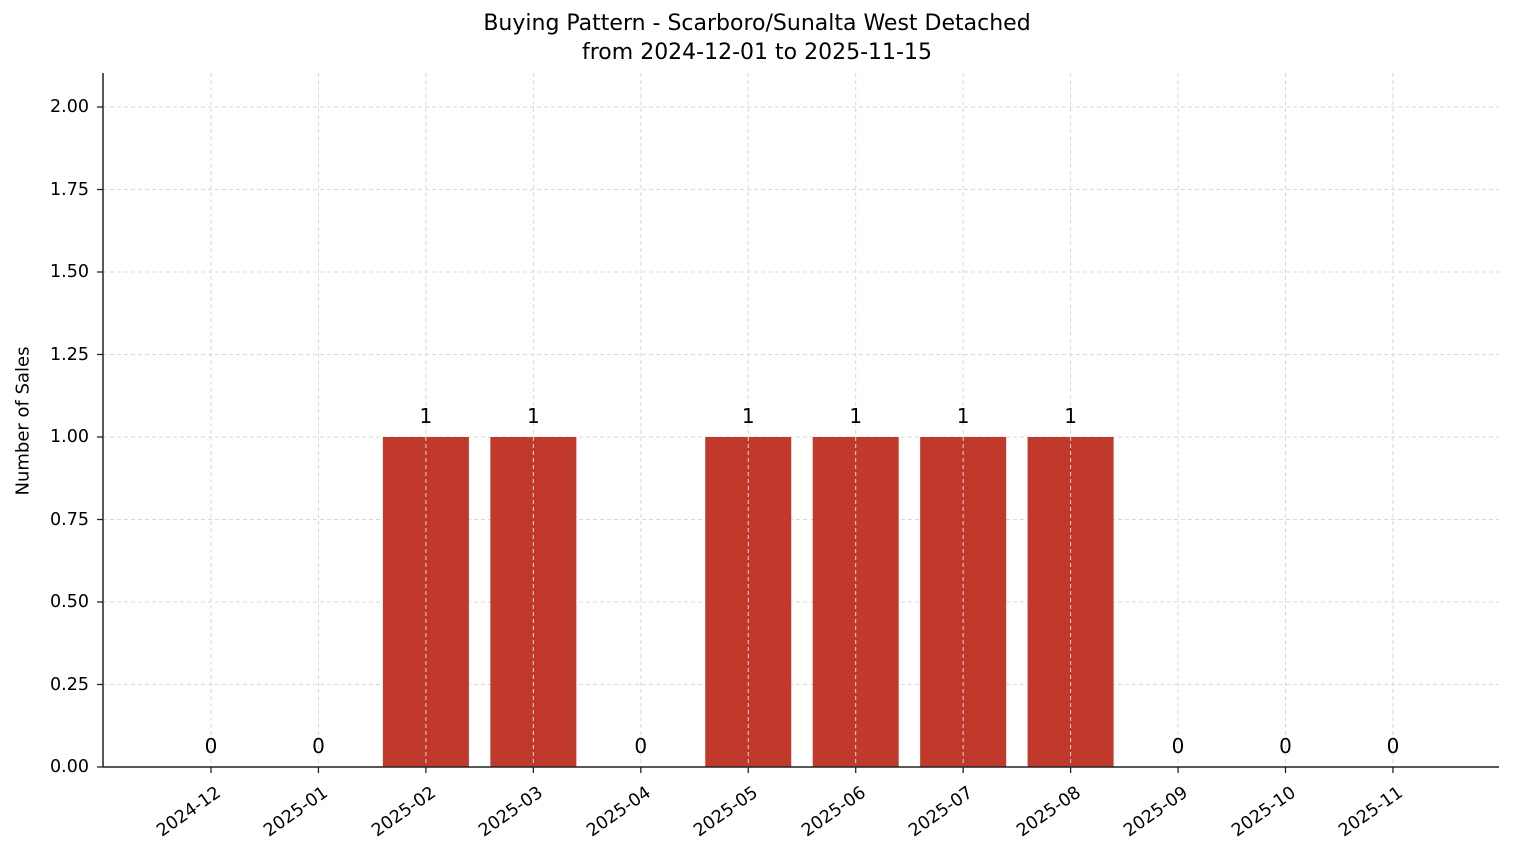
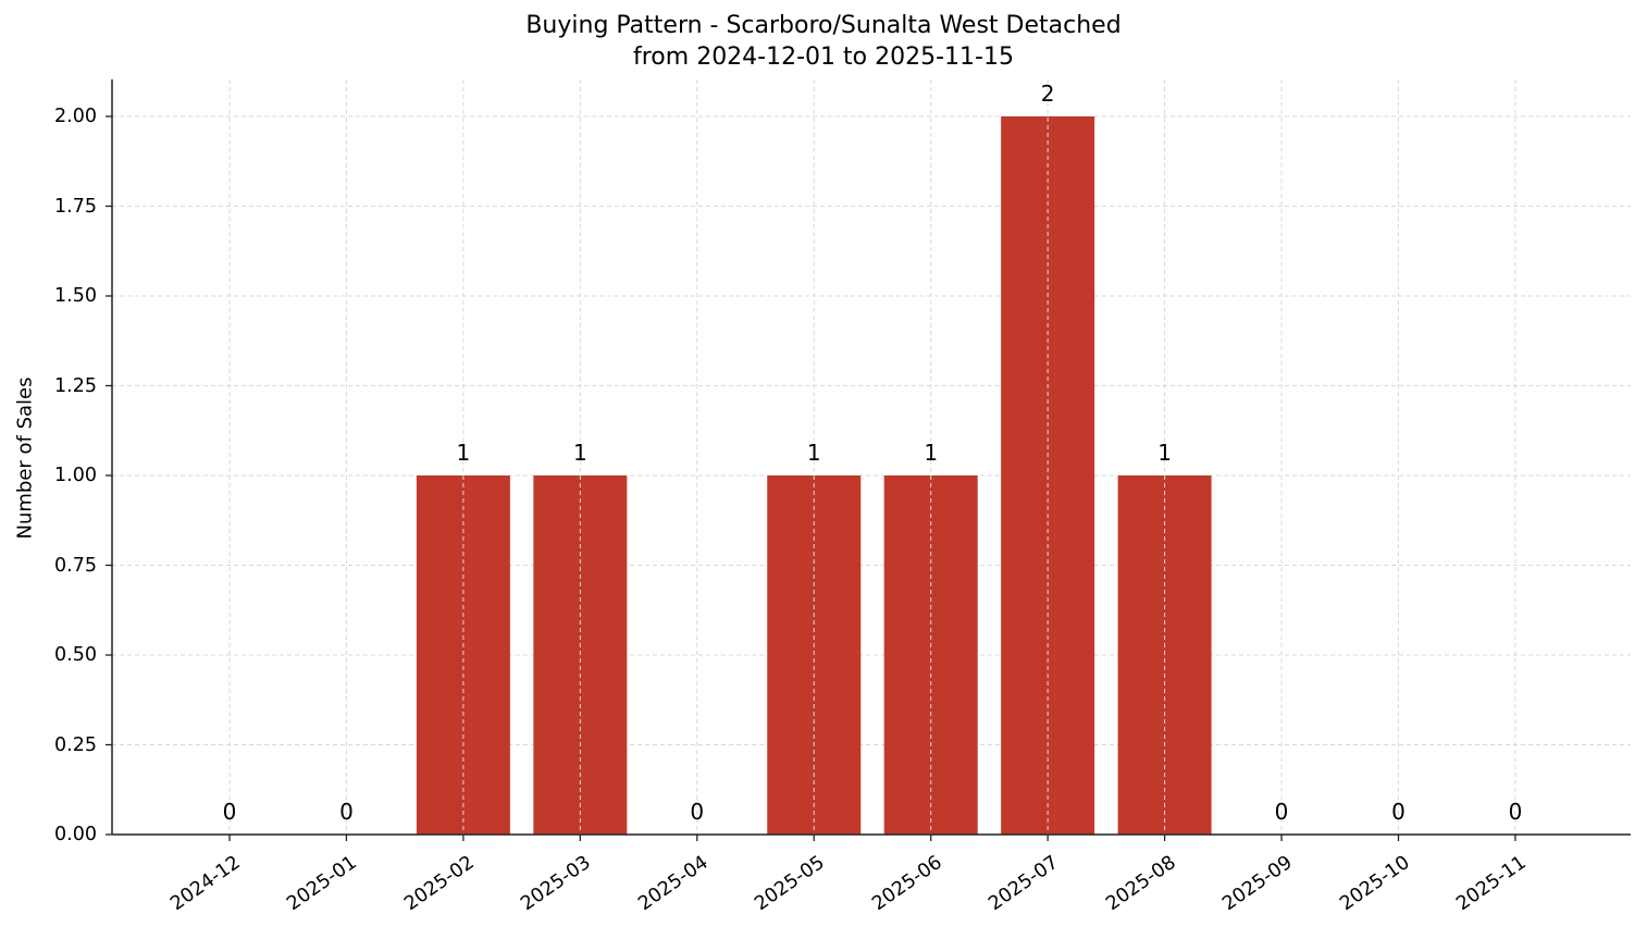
2025-07: 1 -> 2
